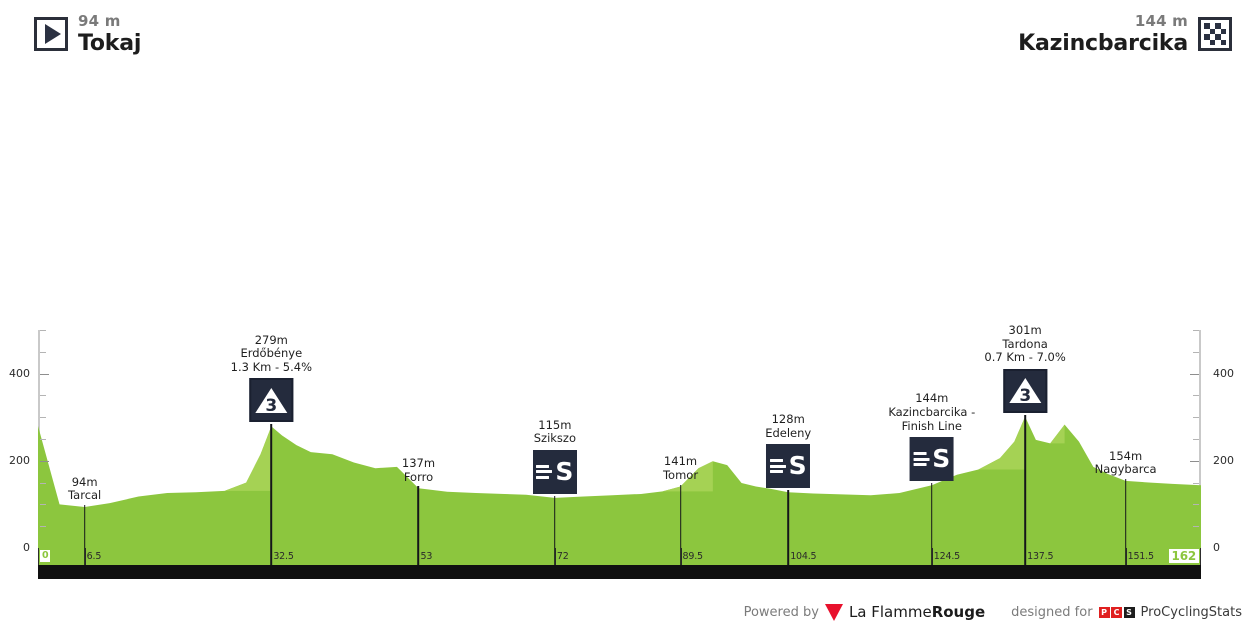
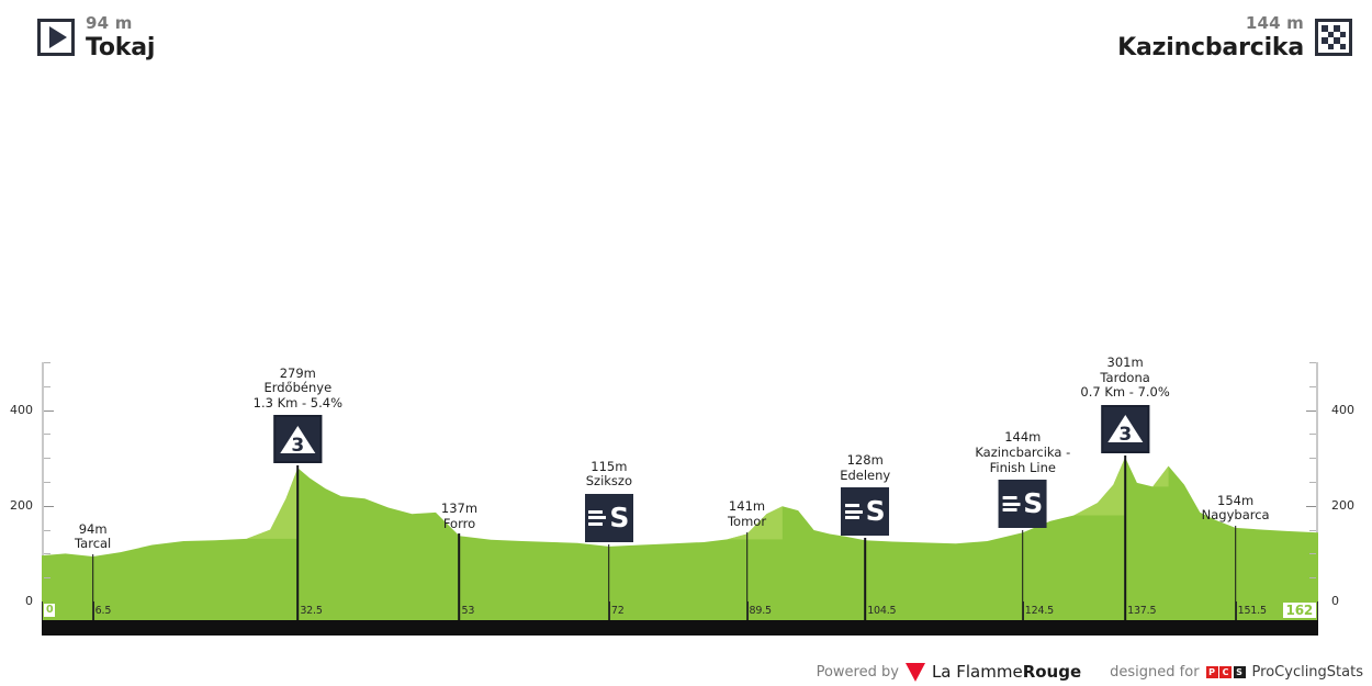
0: 280 -> 100
